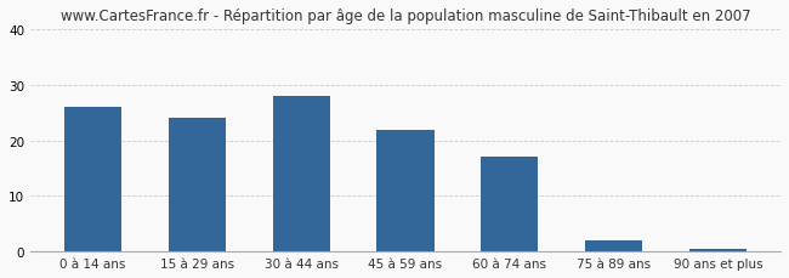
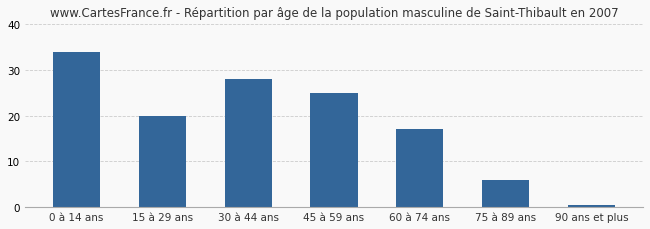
0 à 14 ans: 26.0 -> 34.0
15 à 29 ans: 24.0 -> 20.0
45 à 59 ans: 22.0 -> 25.0
75 à 89 ans: 2.0 -> 6.0
